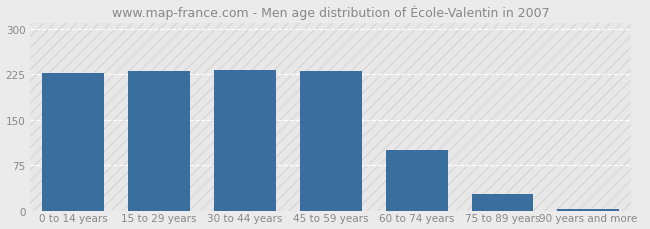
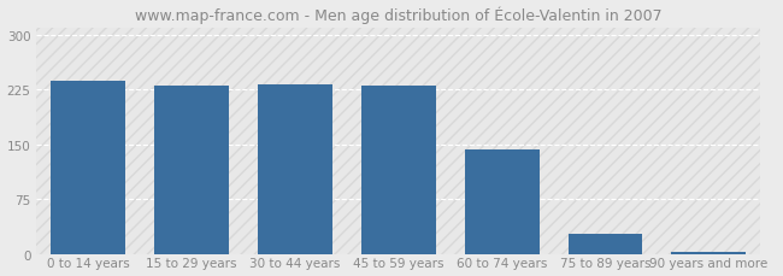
0 to 14 years: 228 -> 238
60 to 74 years: 100 -> 143
